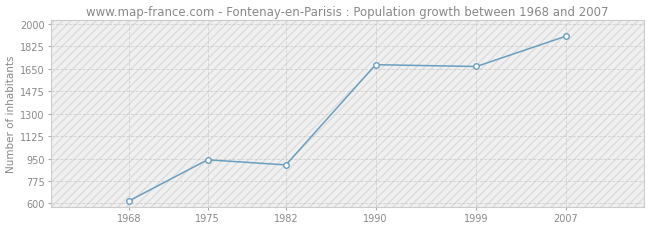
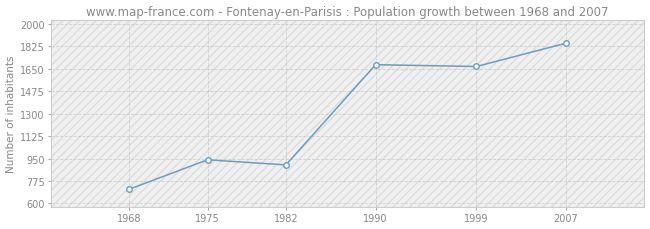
1968: 620 -> 710
2007: 1900 -> 1850
